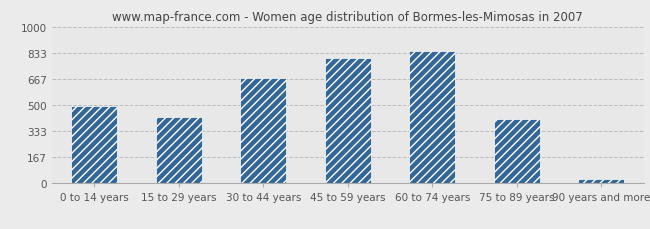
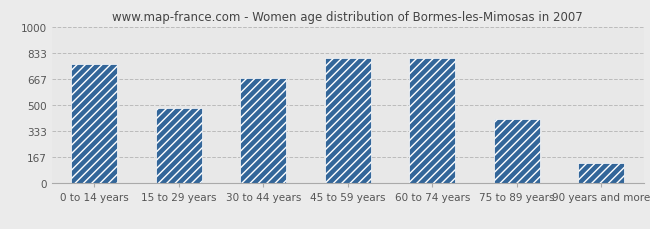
0 to 14 years: 490 -> 760
15 to 29 years: 420 -> 480
60 to 74 years: 840 -> 800
90 years and more: 30 -> 130
